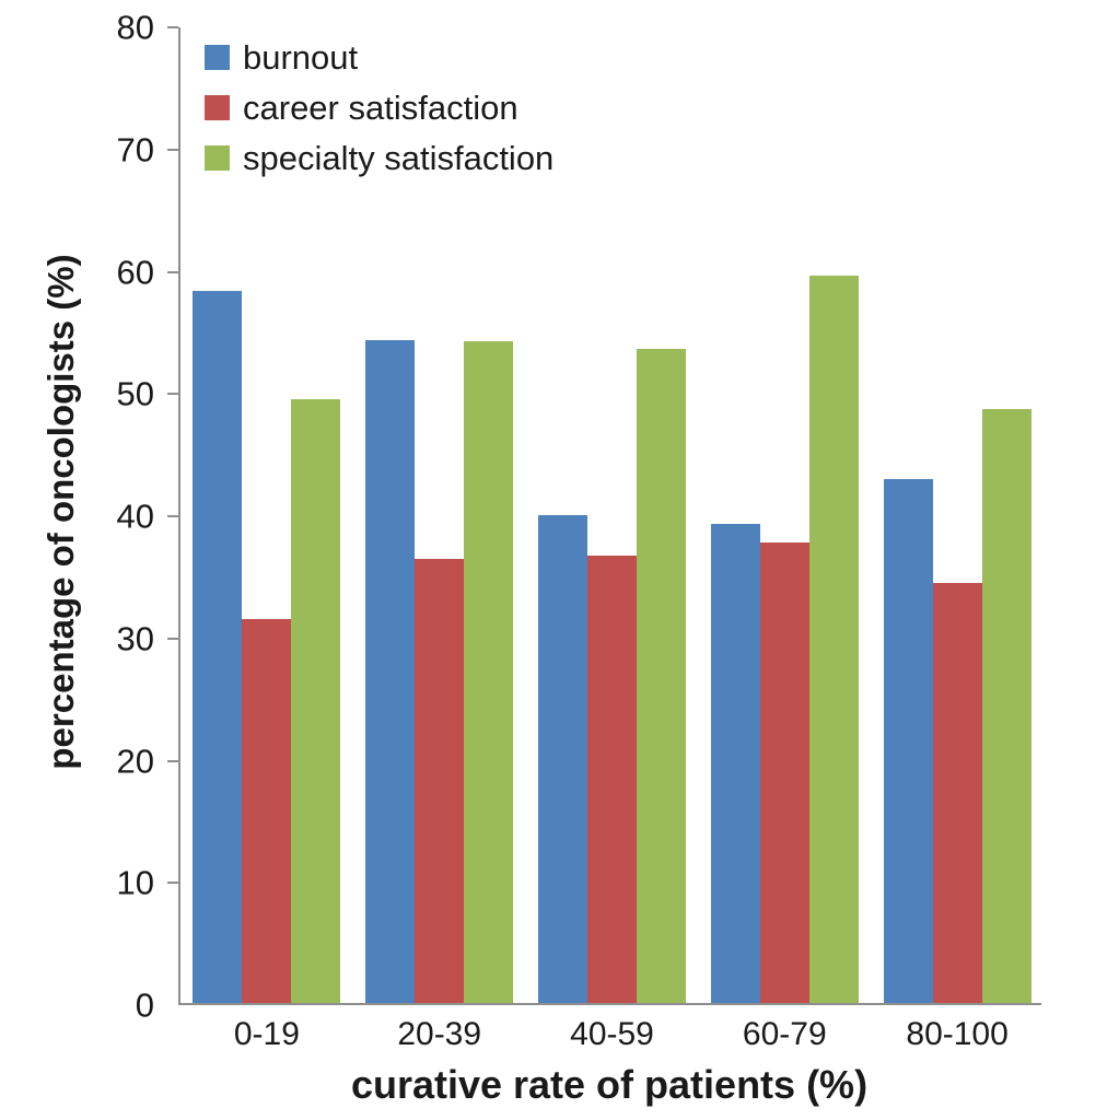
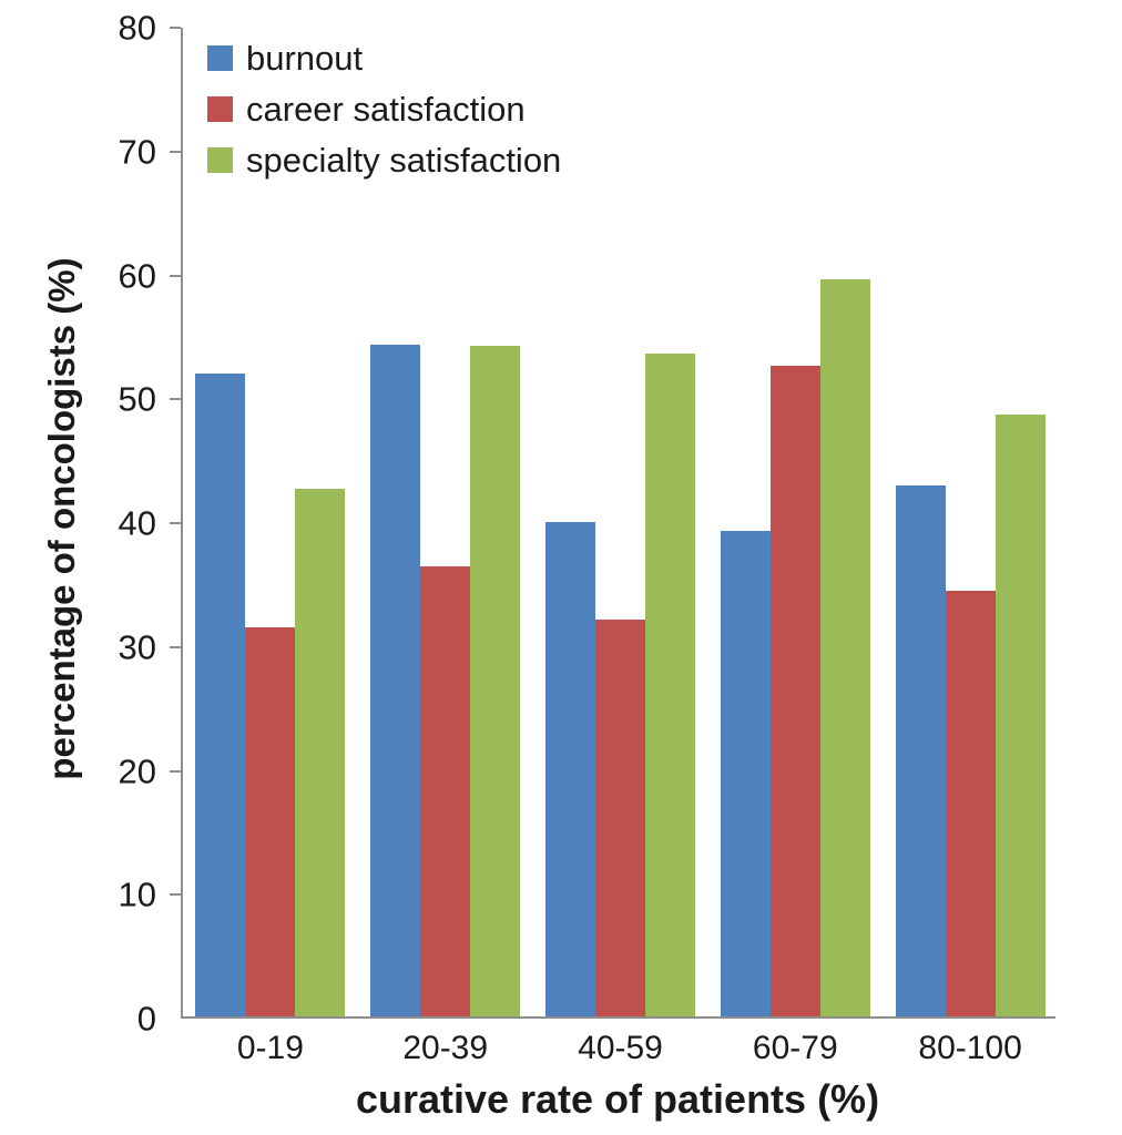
burnout/0-19: 58.3 -> 51.9
specialty satisfaction/0-19: 49.4 -> 42.6
career satisfaction/40-59: 36.6 -> 32.0
career satisfaction/60-79: 37.7 -> 52.5
